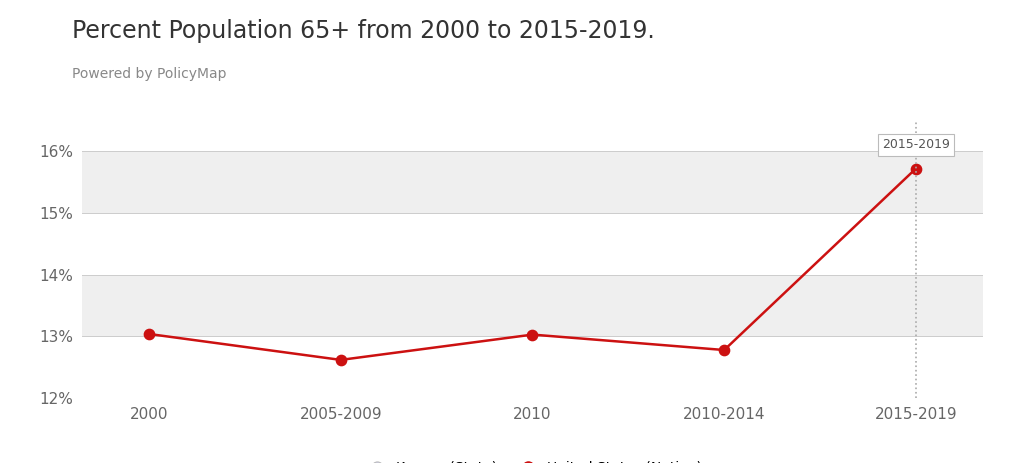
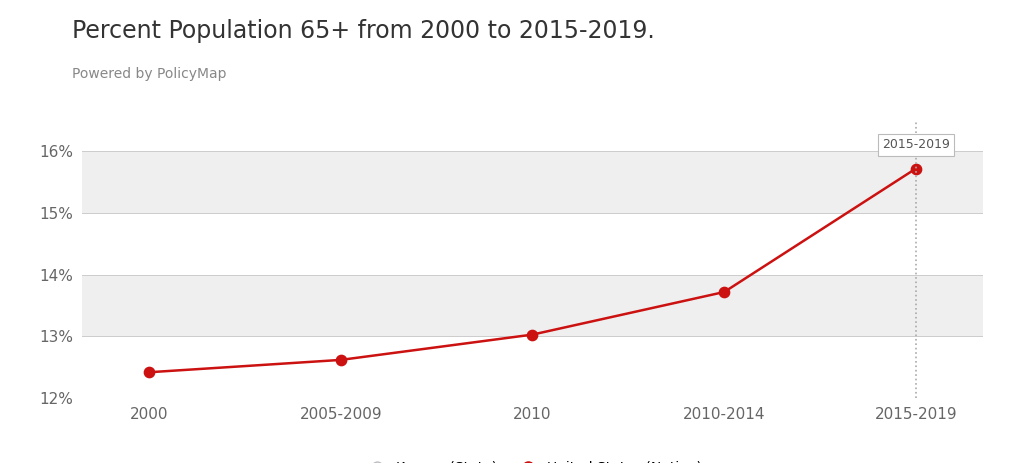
2000: 13.04% -> 12.42%
2010-2014: 12.78% -> 13.72%
